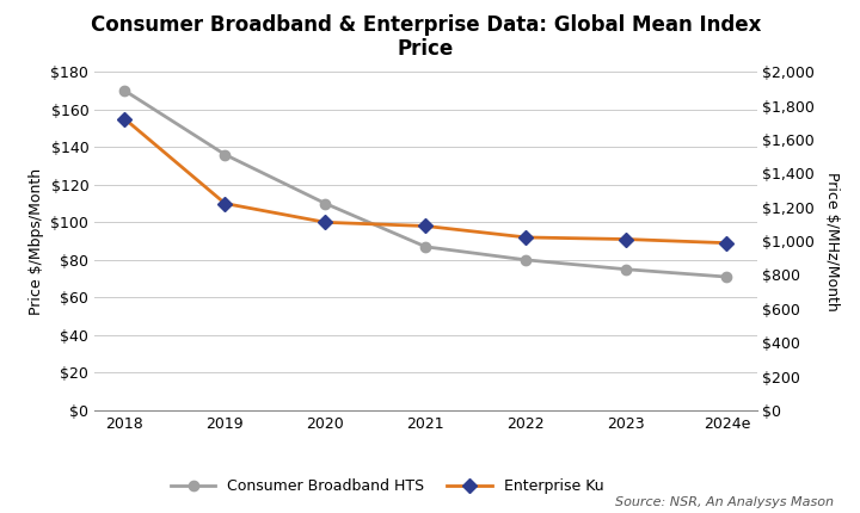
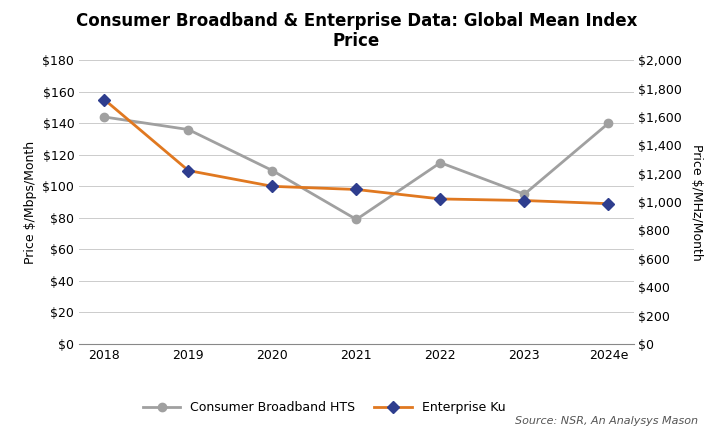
Consumer Broadband HTS/2018: $170 -> $144
Consumer Broadband HTS/2021: $87 -> $79
Consumer Broadband HTS/2022: $80 -> $115
Consumer Broadband HTS/2023: $75 -> $95
Consumer Broadband HTS/2024e: $71 -> $140
